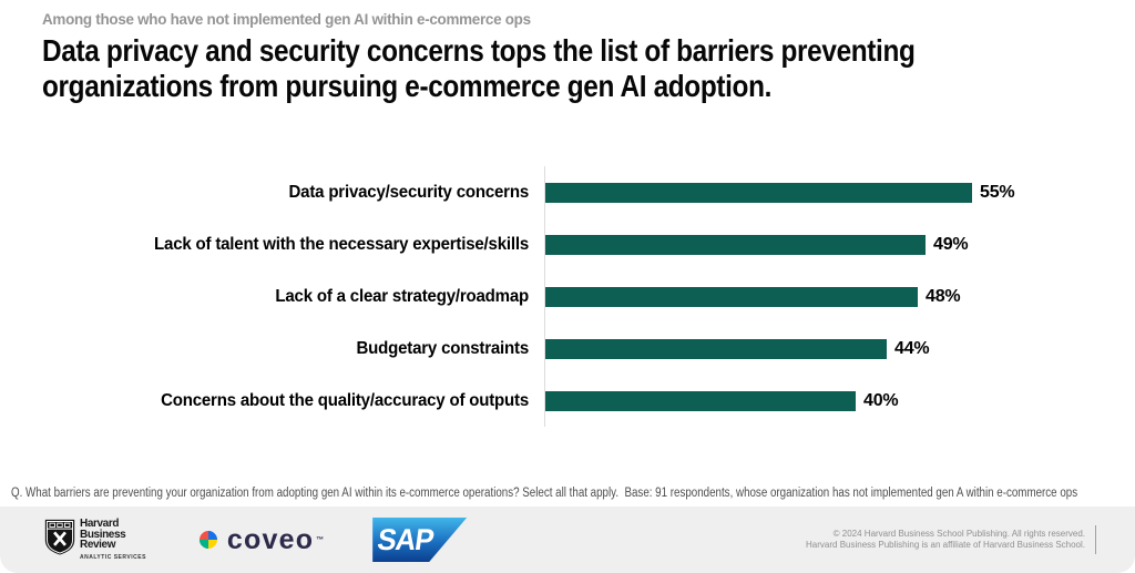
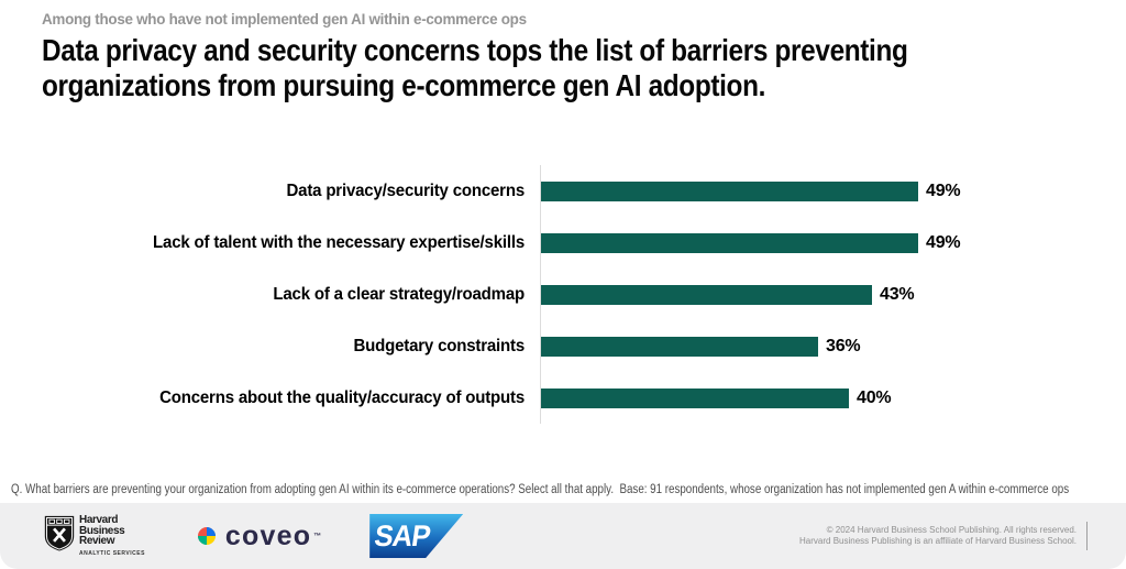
Data privacy/security concerns: 55% -> 49%
Lack of a clear strategy/roadmap: 48% -> 43%
Budgetary constraints: 44% -> 36%
